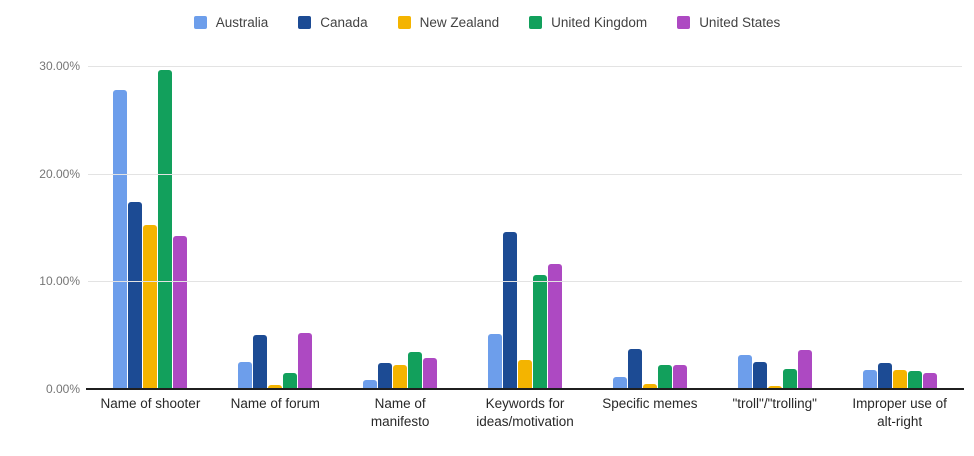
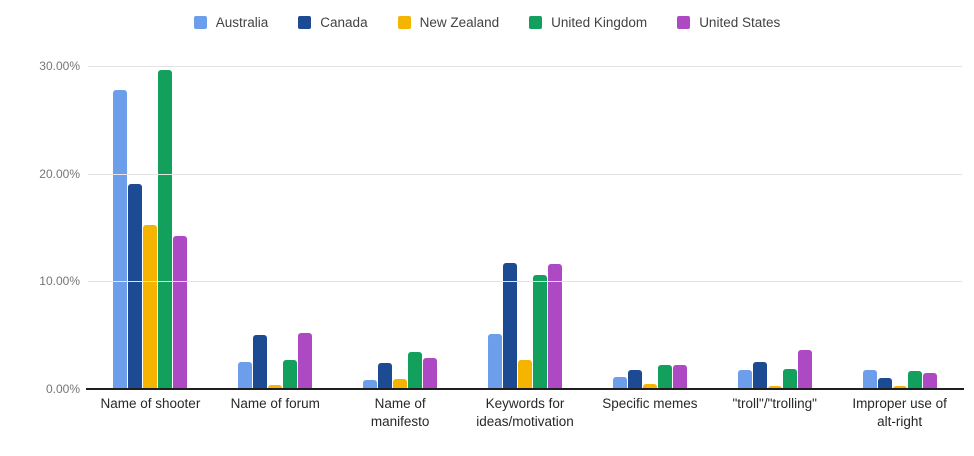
Canada/Name of shooter: 17.4% -> 19.0%
United Kingdom/Name of forum: 1.5% -> 2.7%
New Zealand/Name of manifesto: 2.2% -> 0.9%
Canada/Keywords for ideas/motivation: 14.6% -> 11.7%
Canada/Specific memes: 3.7% -> 1.8%
Australia/"troll"/"trolling": 3.2% -> 1.8%
Canada/Improper use of alt-right: 2.4% -> 1.0%
New Zealand/Improper use of alt-right: 1.8% -> 0.3%
